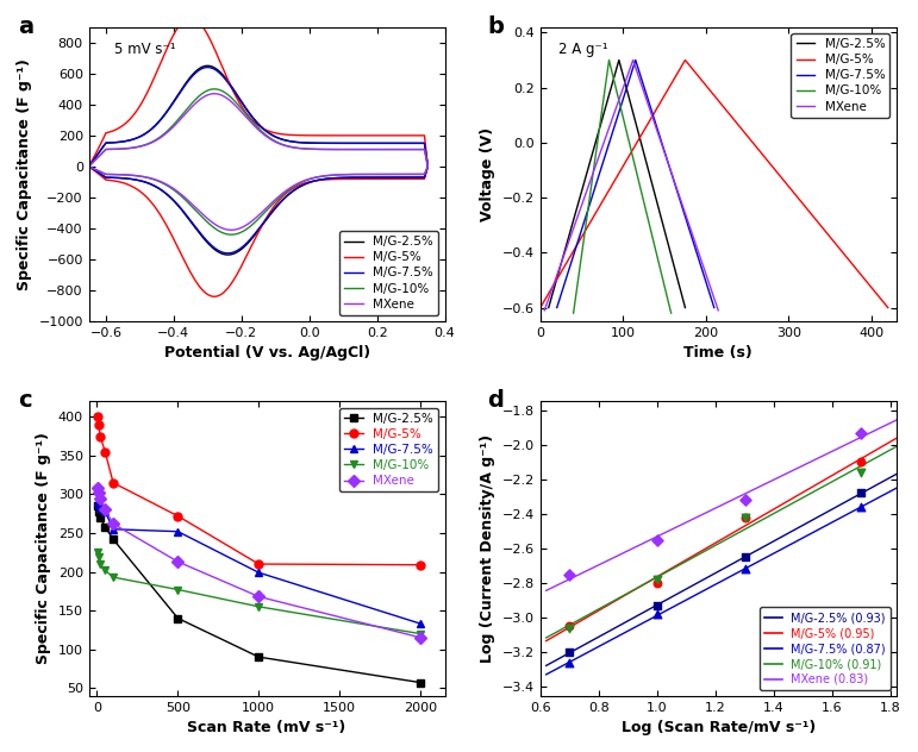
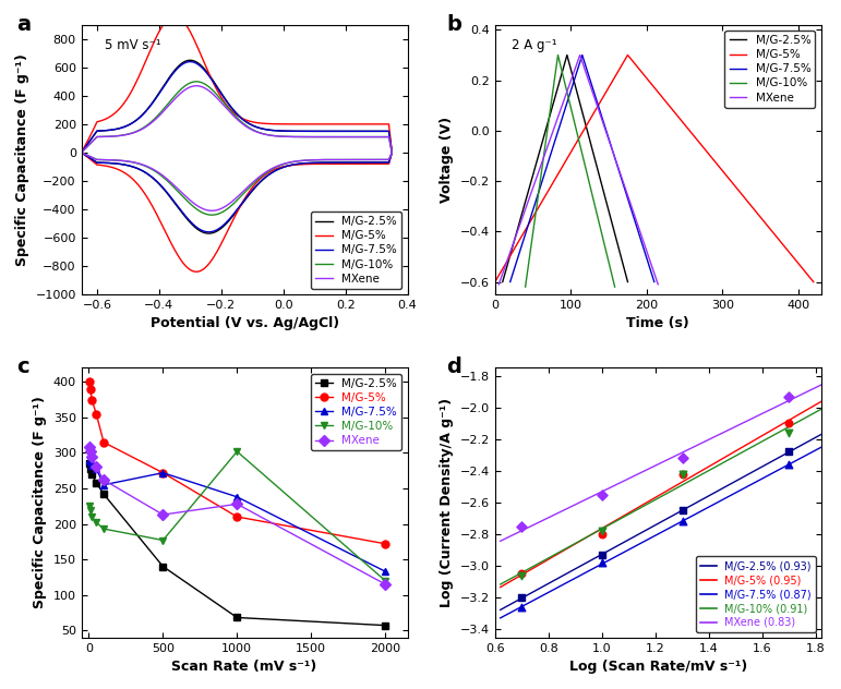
M/G-7.5%/500: 252 -> 272
M/G-2.5%/1000: 90 -> 68
M/G-7.5%/1000: 199 -> 238
M/G-10%/1000: 155 -> 302
MXene/1000: 168 -> 228
M/G-5%/2000: 209 -> 172
